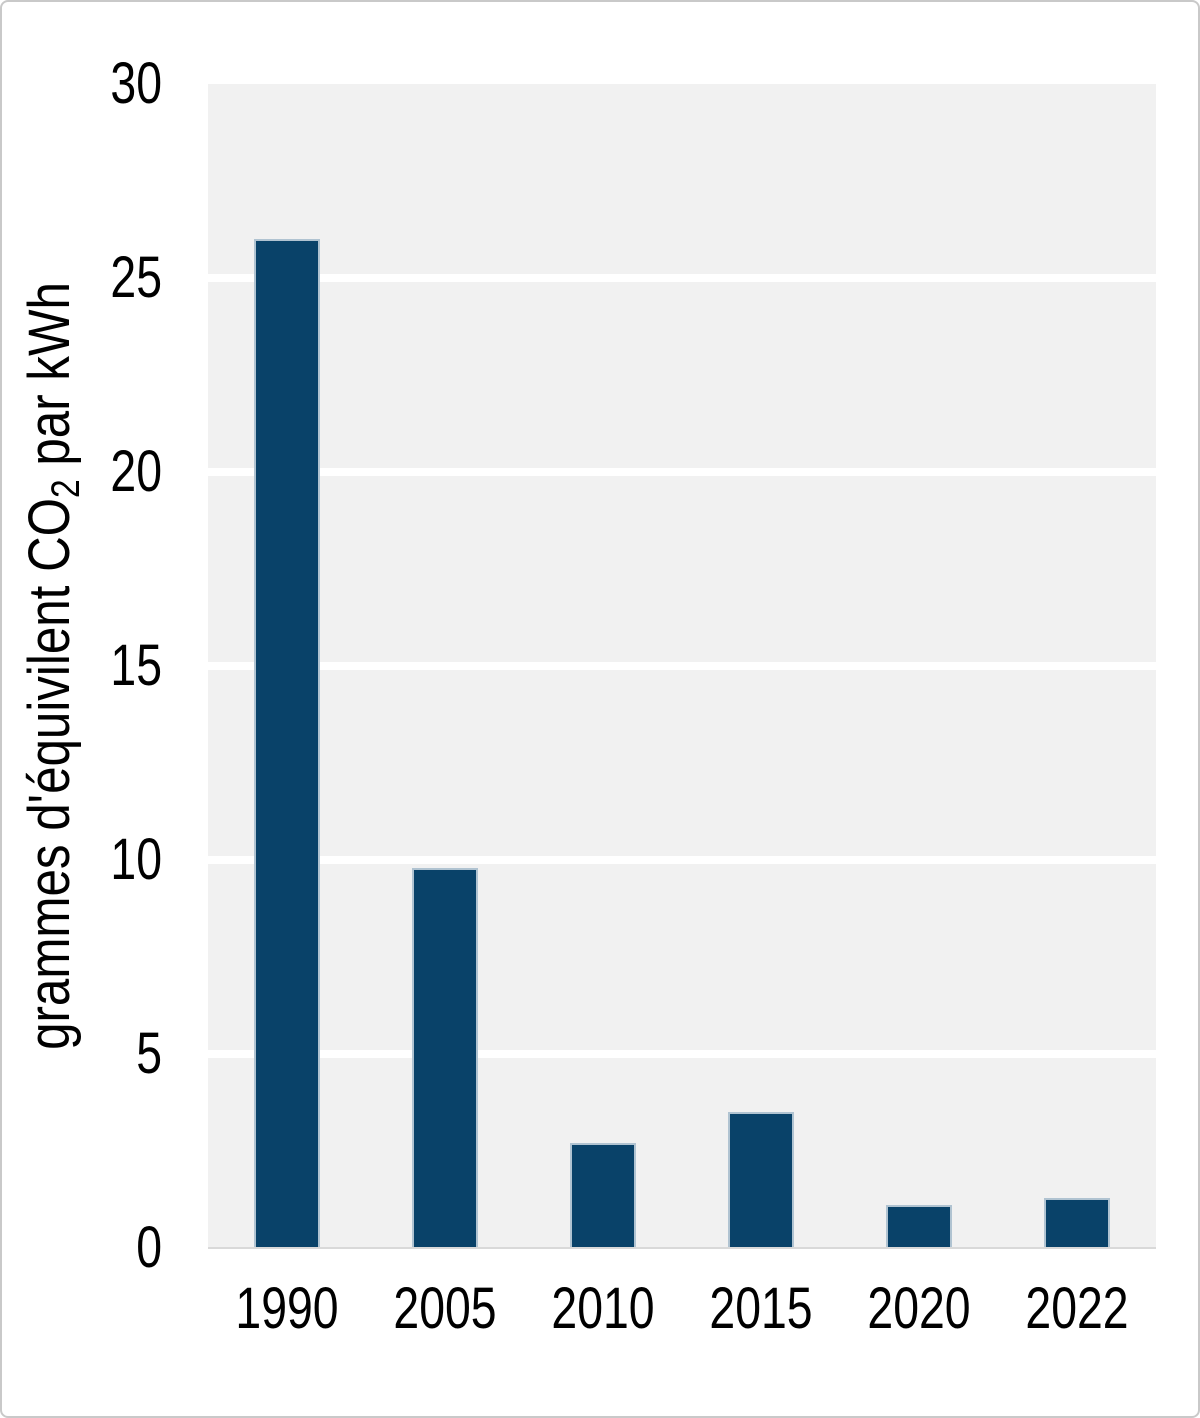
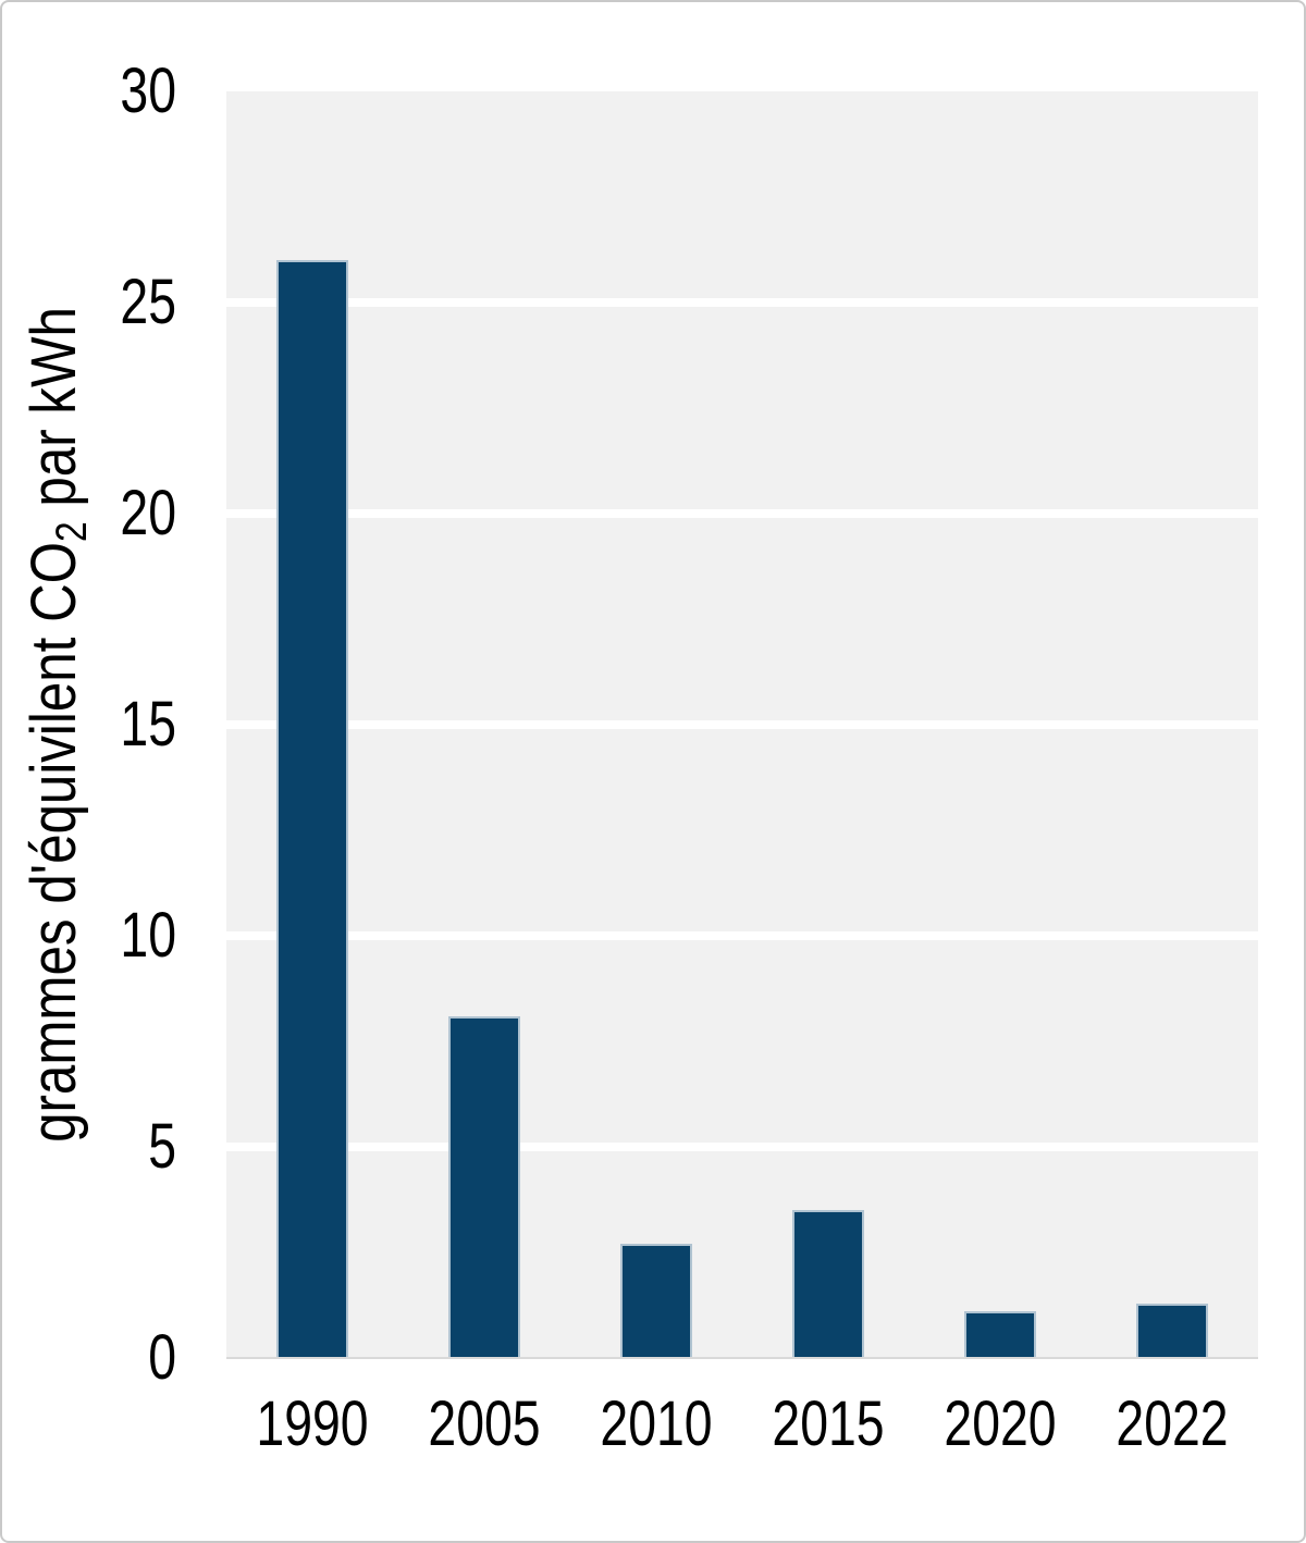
2005: 9.8 -> 8.1
